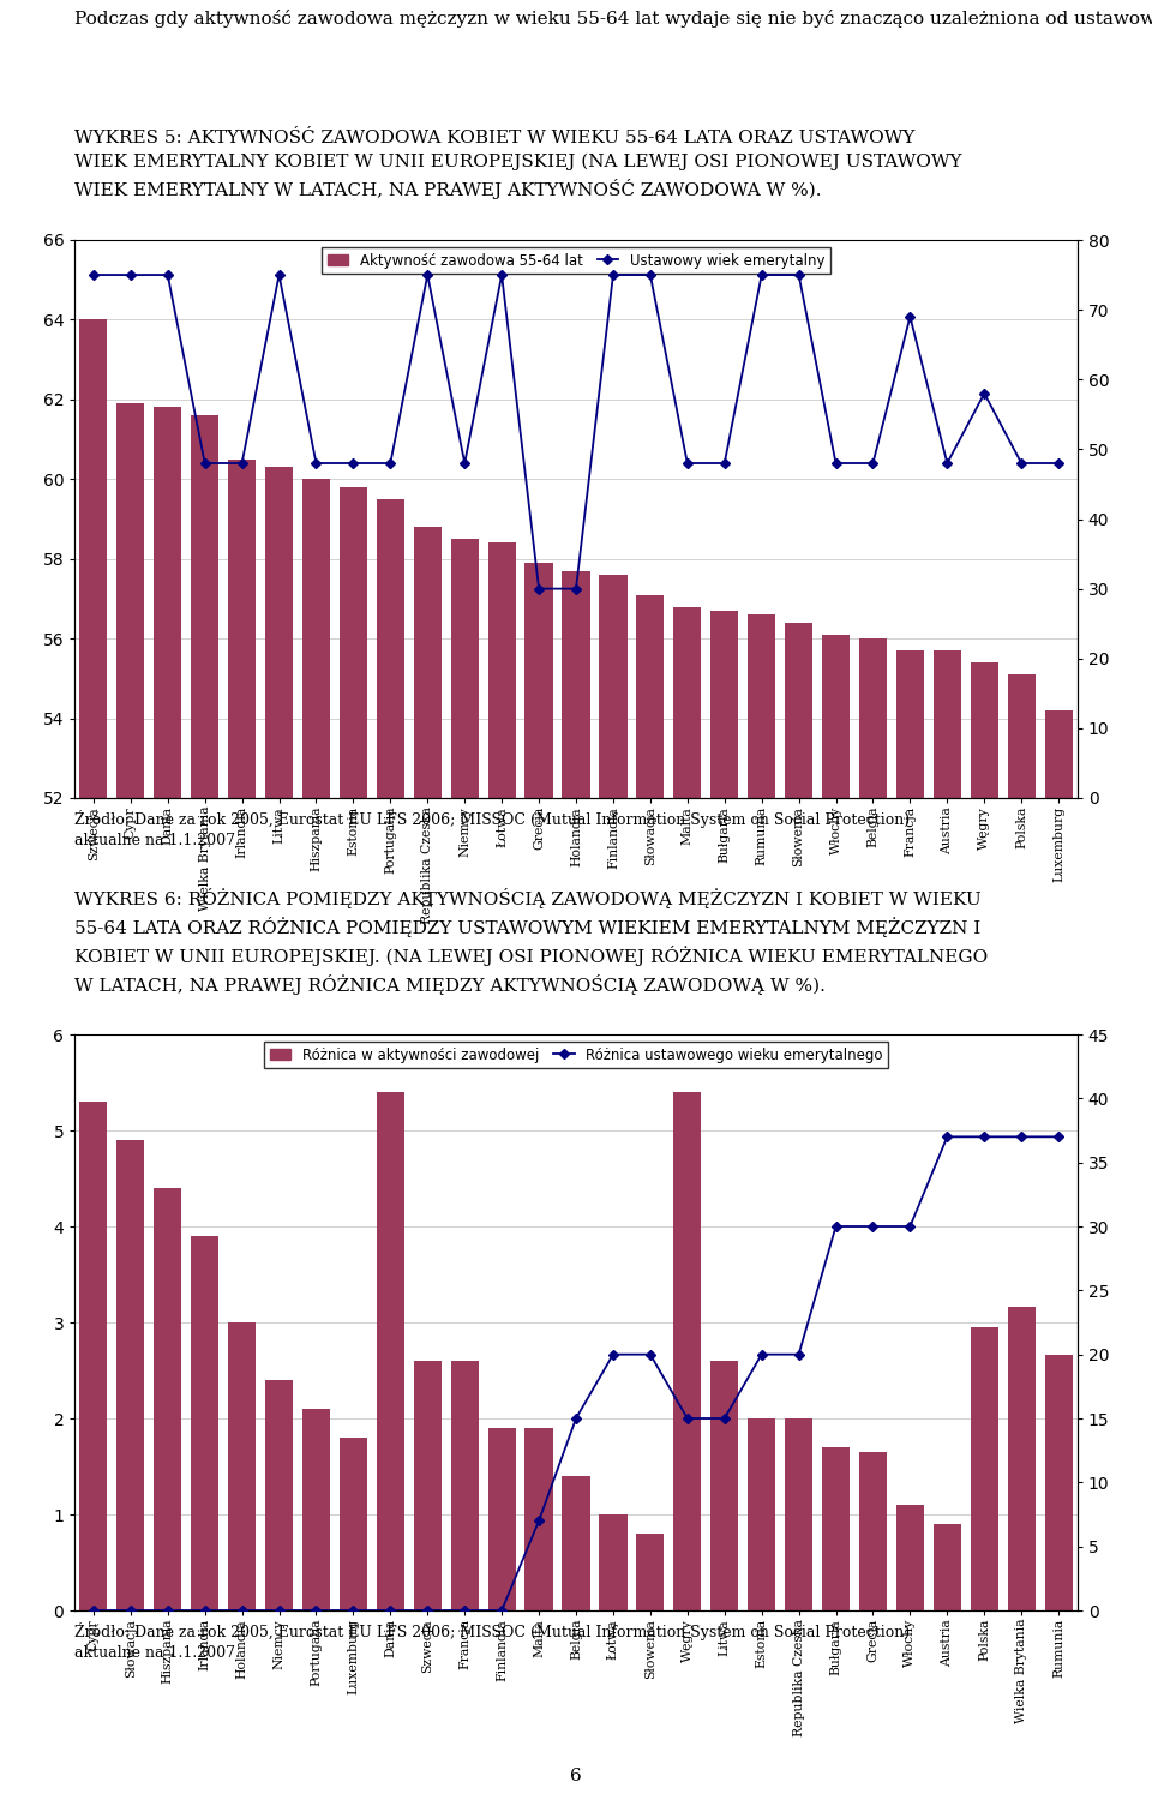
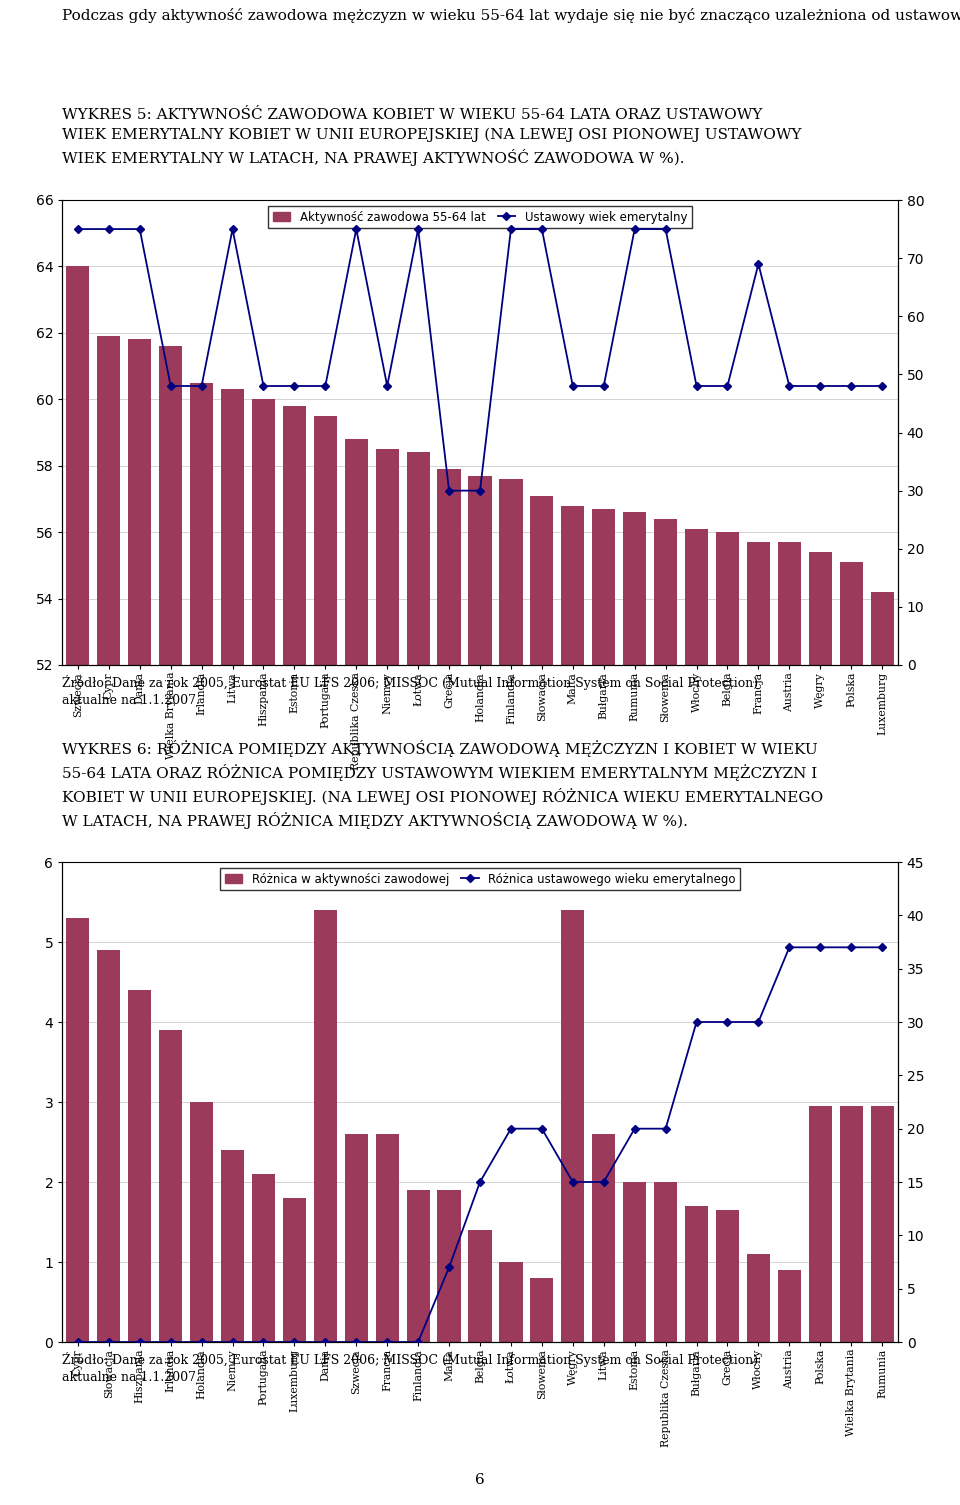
Ustawowy wiek emerytalny/Węgry: 58 -> 48
Różnica w aktywności zawodowej/Wielka Brytania: 3.16 -> 2.95
Różnica w aktywności zawodowej/Rumunia: 2.66 -> 2.95
